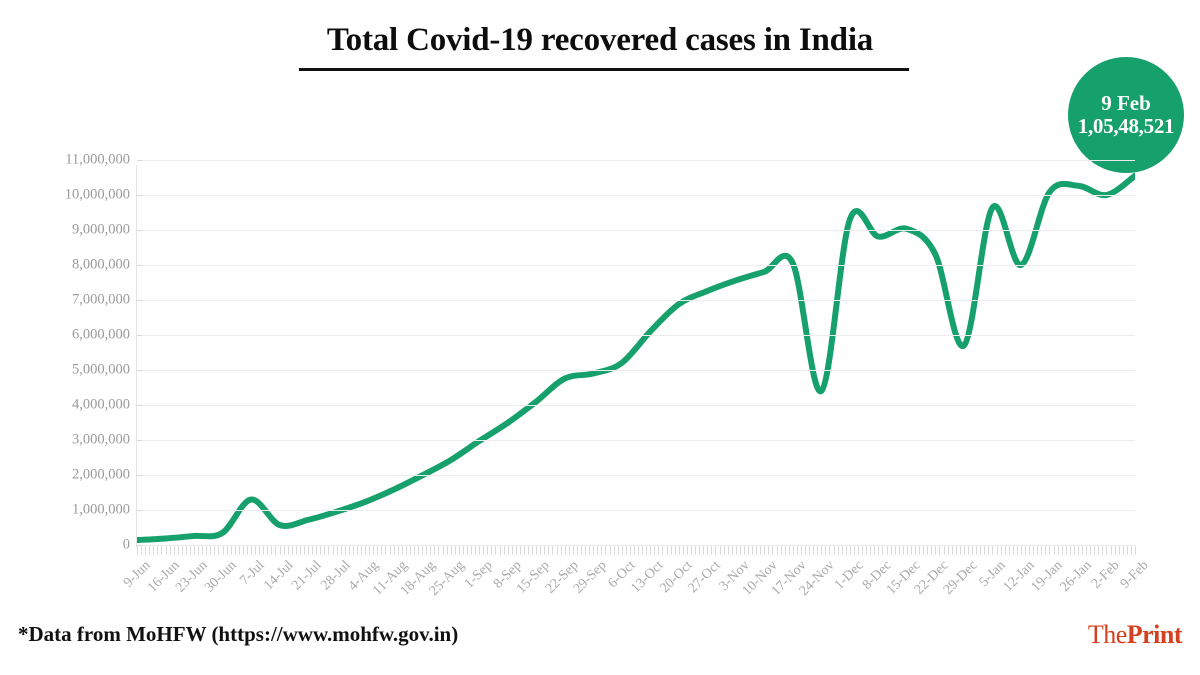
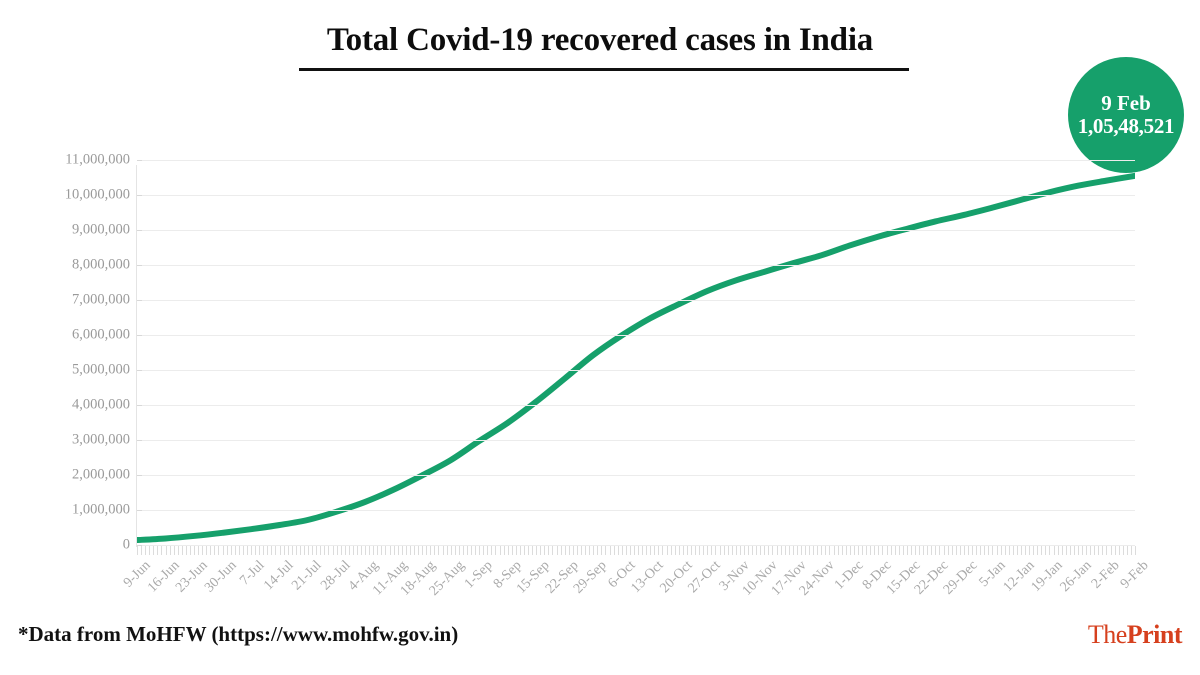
7-Jul: 1300000 -> 500000
29-Sep: 4900000 -> 5400000
6-Oct: 5200000 -> 6000000
13-Oct: 6100000 -> 6500000
24-Nov: 4400000 -> 8300000
1-Dec: 9300000 -> 8600000
22-Dec: 8300000 -> 9200000
29-Dec: 5700000 -> 9400000
12-Jan: 8000000 -> 9900000
2-Feb: 10000000 -> 10400000
